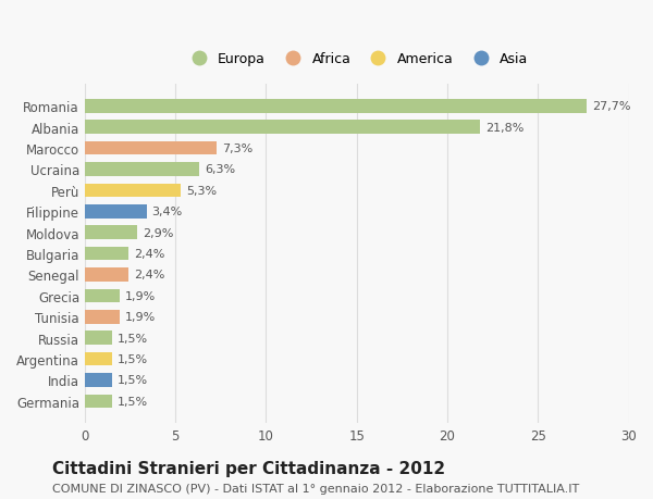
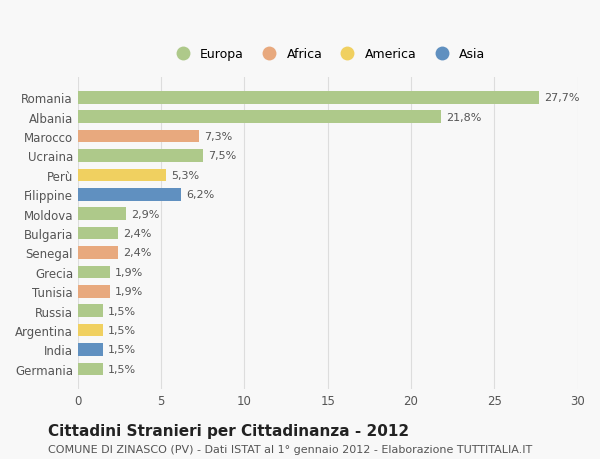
Ucraina: 6,3% -> 7,5%
Filippine: 3,4% -> 6,2%
